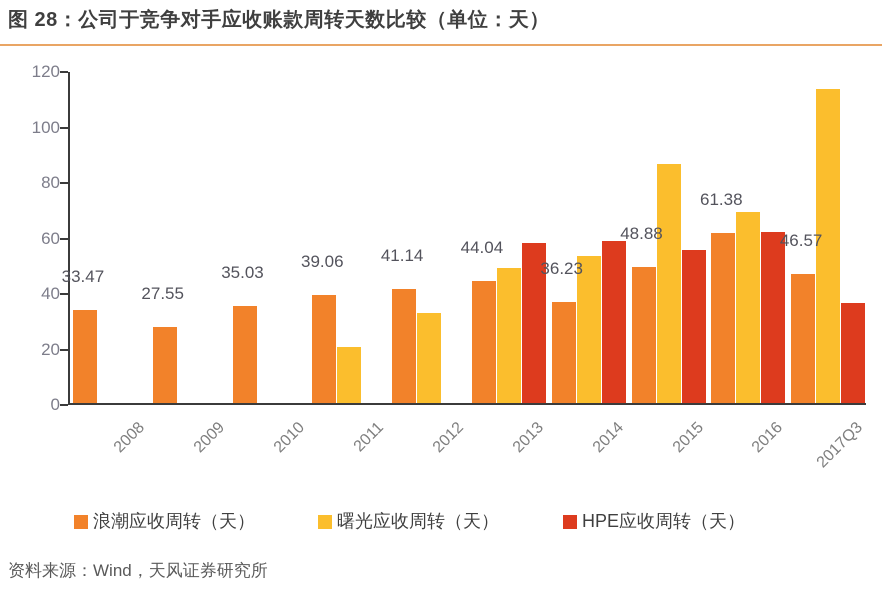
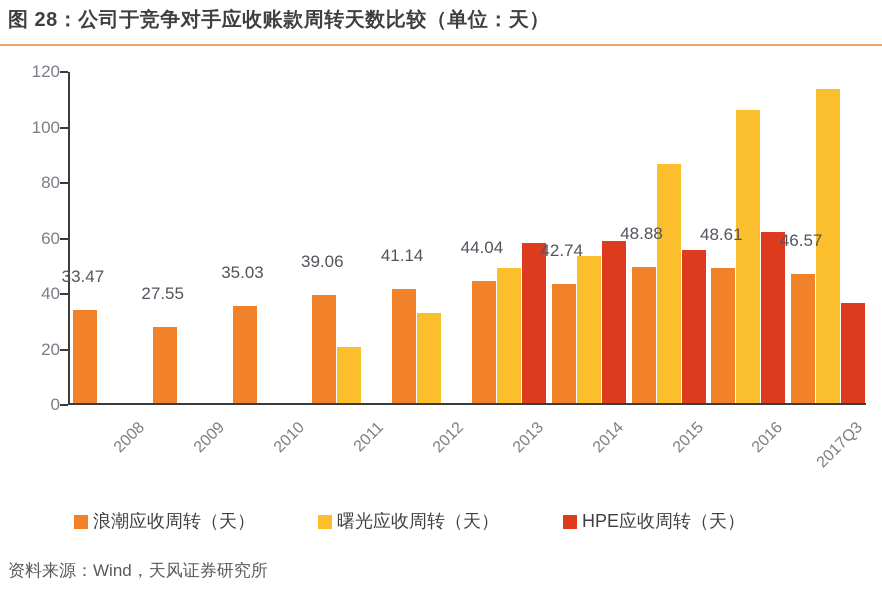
浪潮应收周转（天）/2014: 36.23 -> 42.74
浪潮应收周转（天）/2016: 61.38 -> 48.61
曙光应收周转（天）/2016: 69 -> 106
